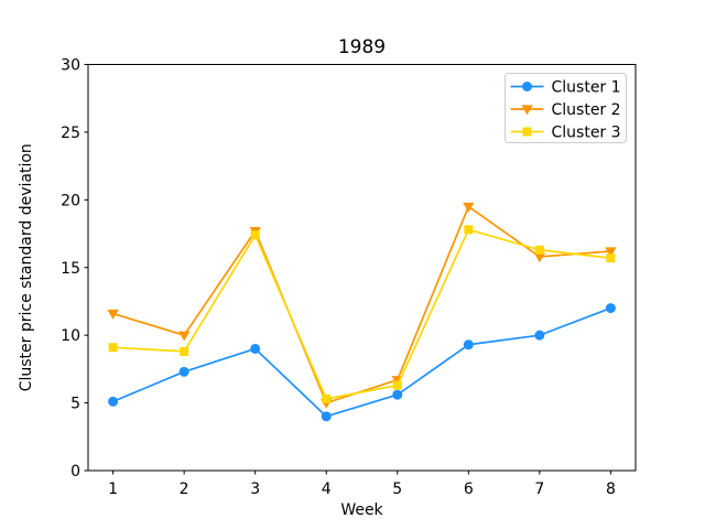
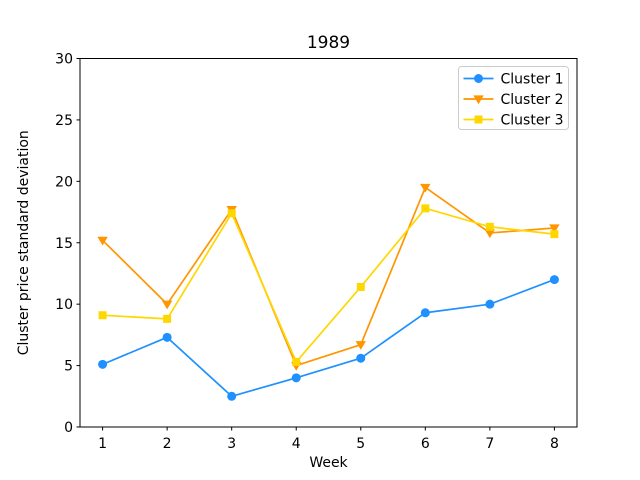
Cluster 2/1: 11.6 -> 15.2
Cluster 1/3: 9.0 -> 2.5
Cluster 3/5: 6.3 -> 11.4
